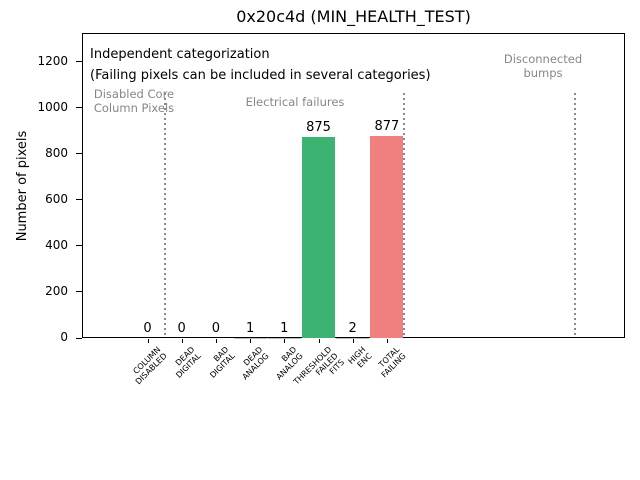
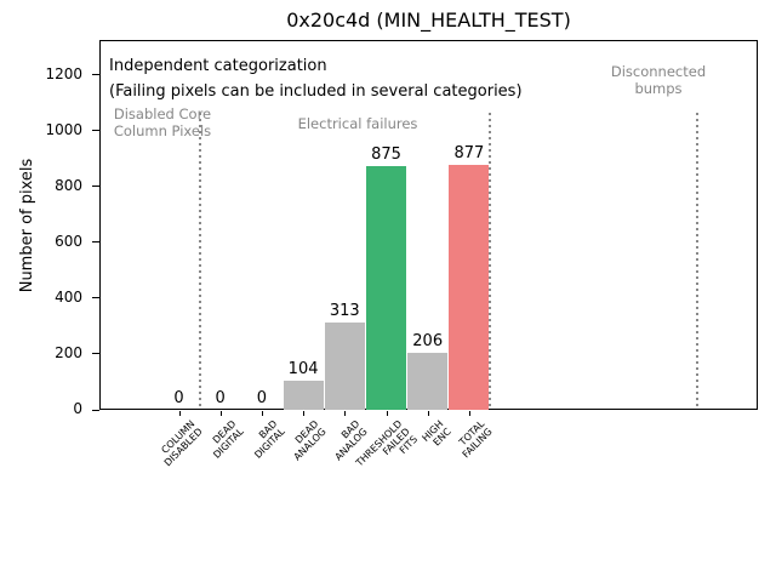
DEAD ANALOG: 1 -> 104
BAD ANALOG: 1 -> 313
HIGH ENC: 2 -> 206
